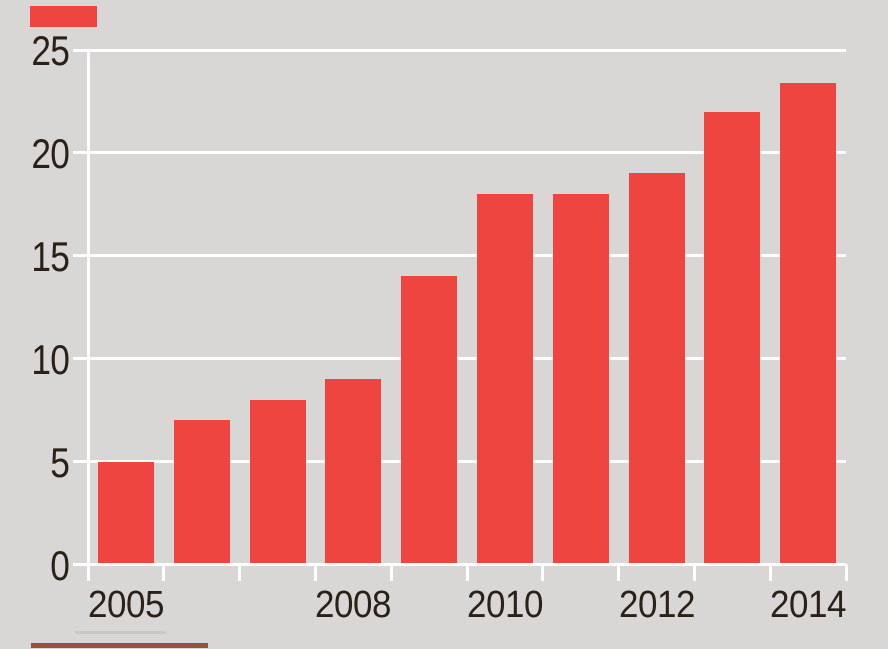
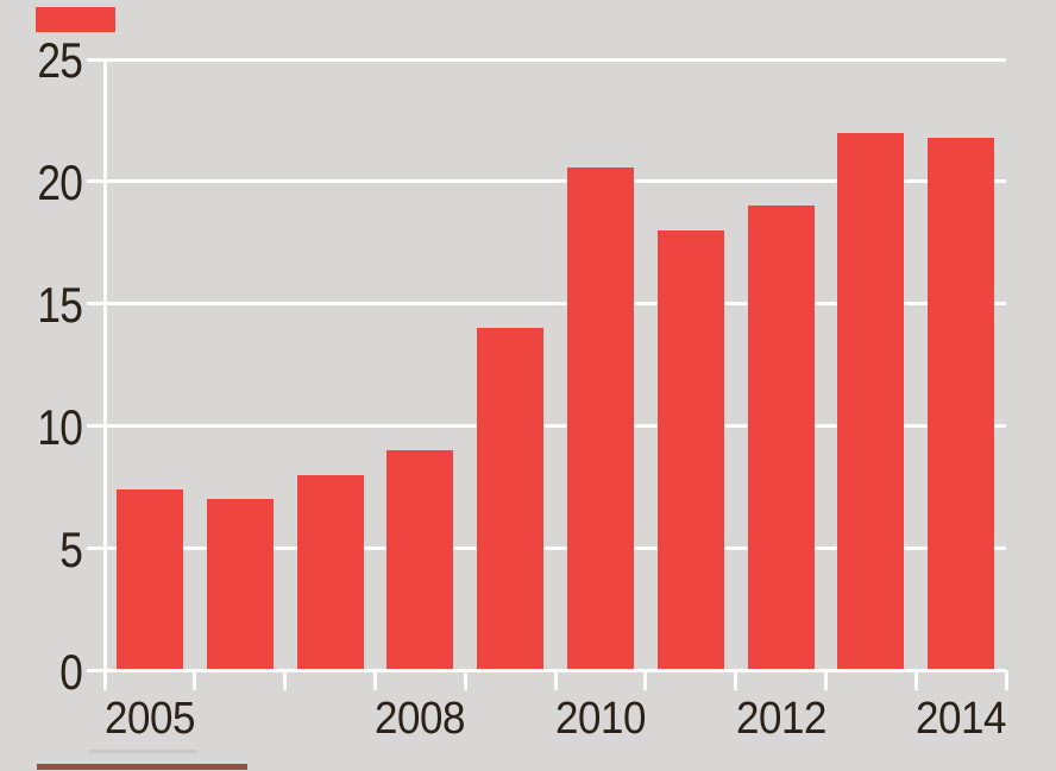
2005: 5.0 -> 7.4
2010: 18.0 -> 20.6
2014: 23.4 -> 21.8
